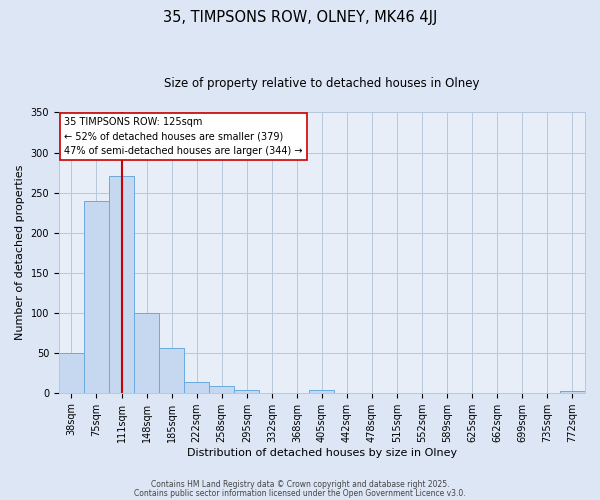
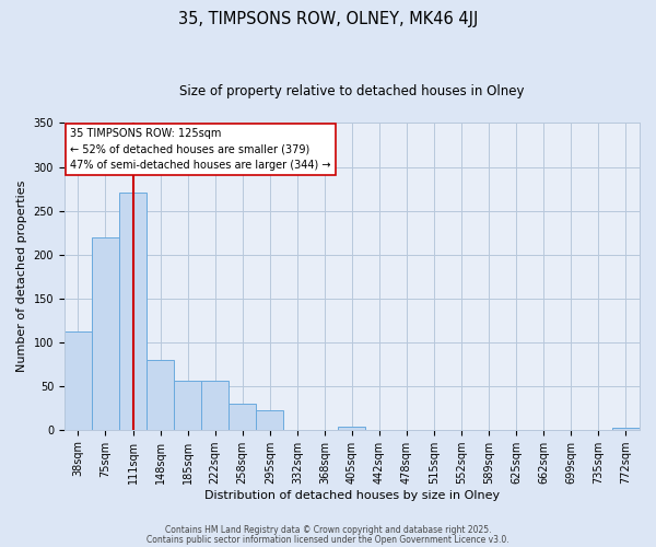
38sqm: 50 -> 112
75sqm: 239 -> 220
148sqm: 100 -> 80
222sqm: 14 -> 56
258sqm: 9 -> 30
295sqm: 3 -> 22
